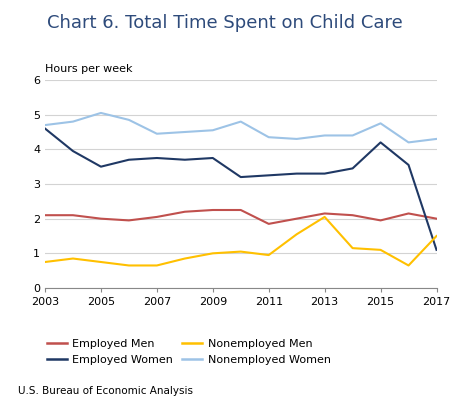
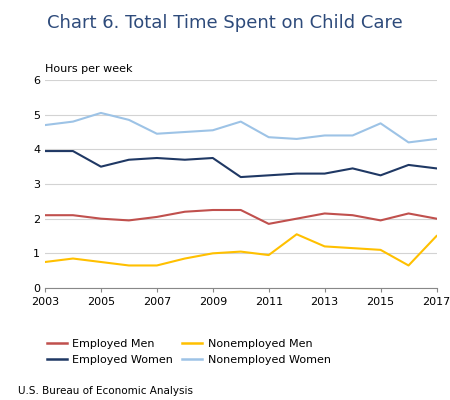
Employed Women/2003: 4.60 -> 3.95
Nonemployed Men/2013: 2.05 -> 1.20
Employed Women/2015: 4.20 -> 3.25
Employed Women/2017: 1.10 -> 3.45
